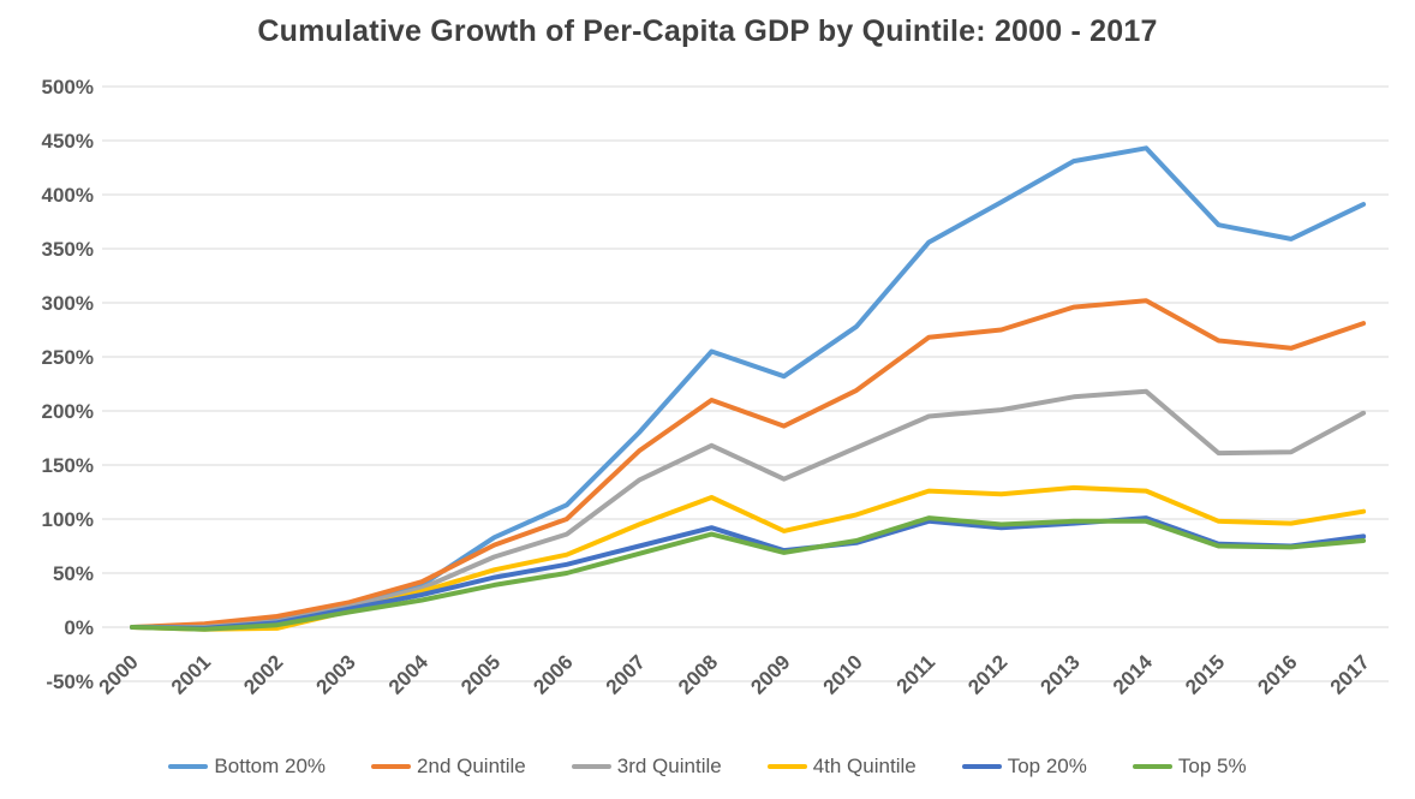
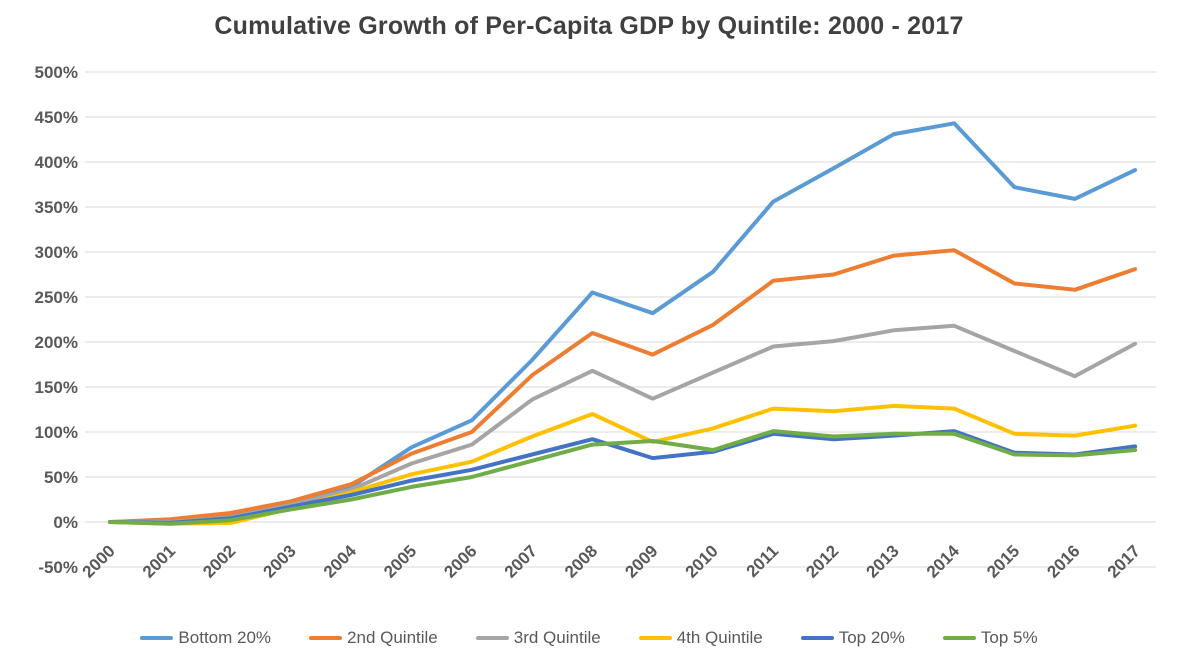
Top 5%/2009: 70% -> 90%
3rd Quintile/2015: 160% -> 190%
